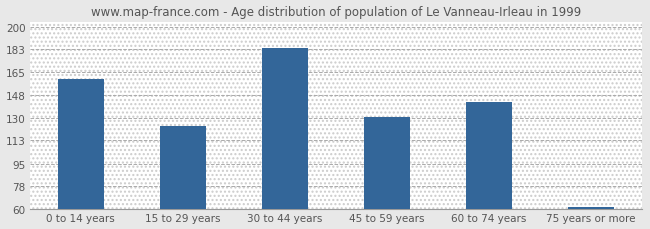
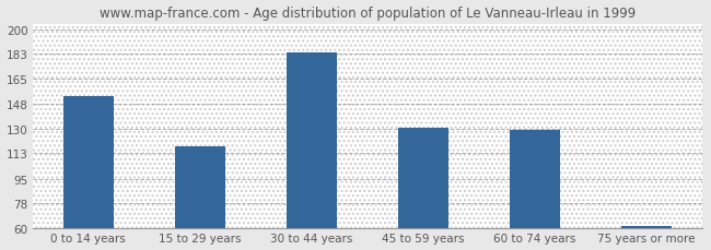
0 to 14 years: 160 -> 153
15 to 29 years: 124 -> 118
60 to 74 years: 142 -> 129
